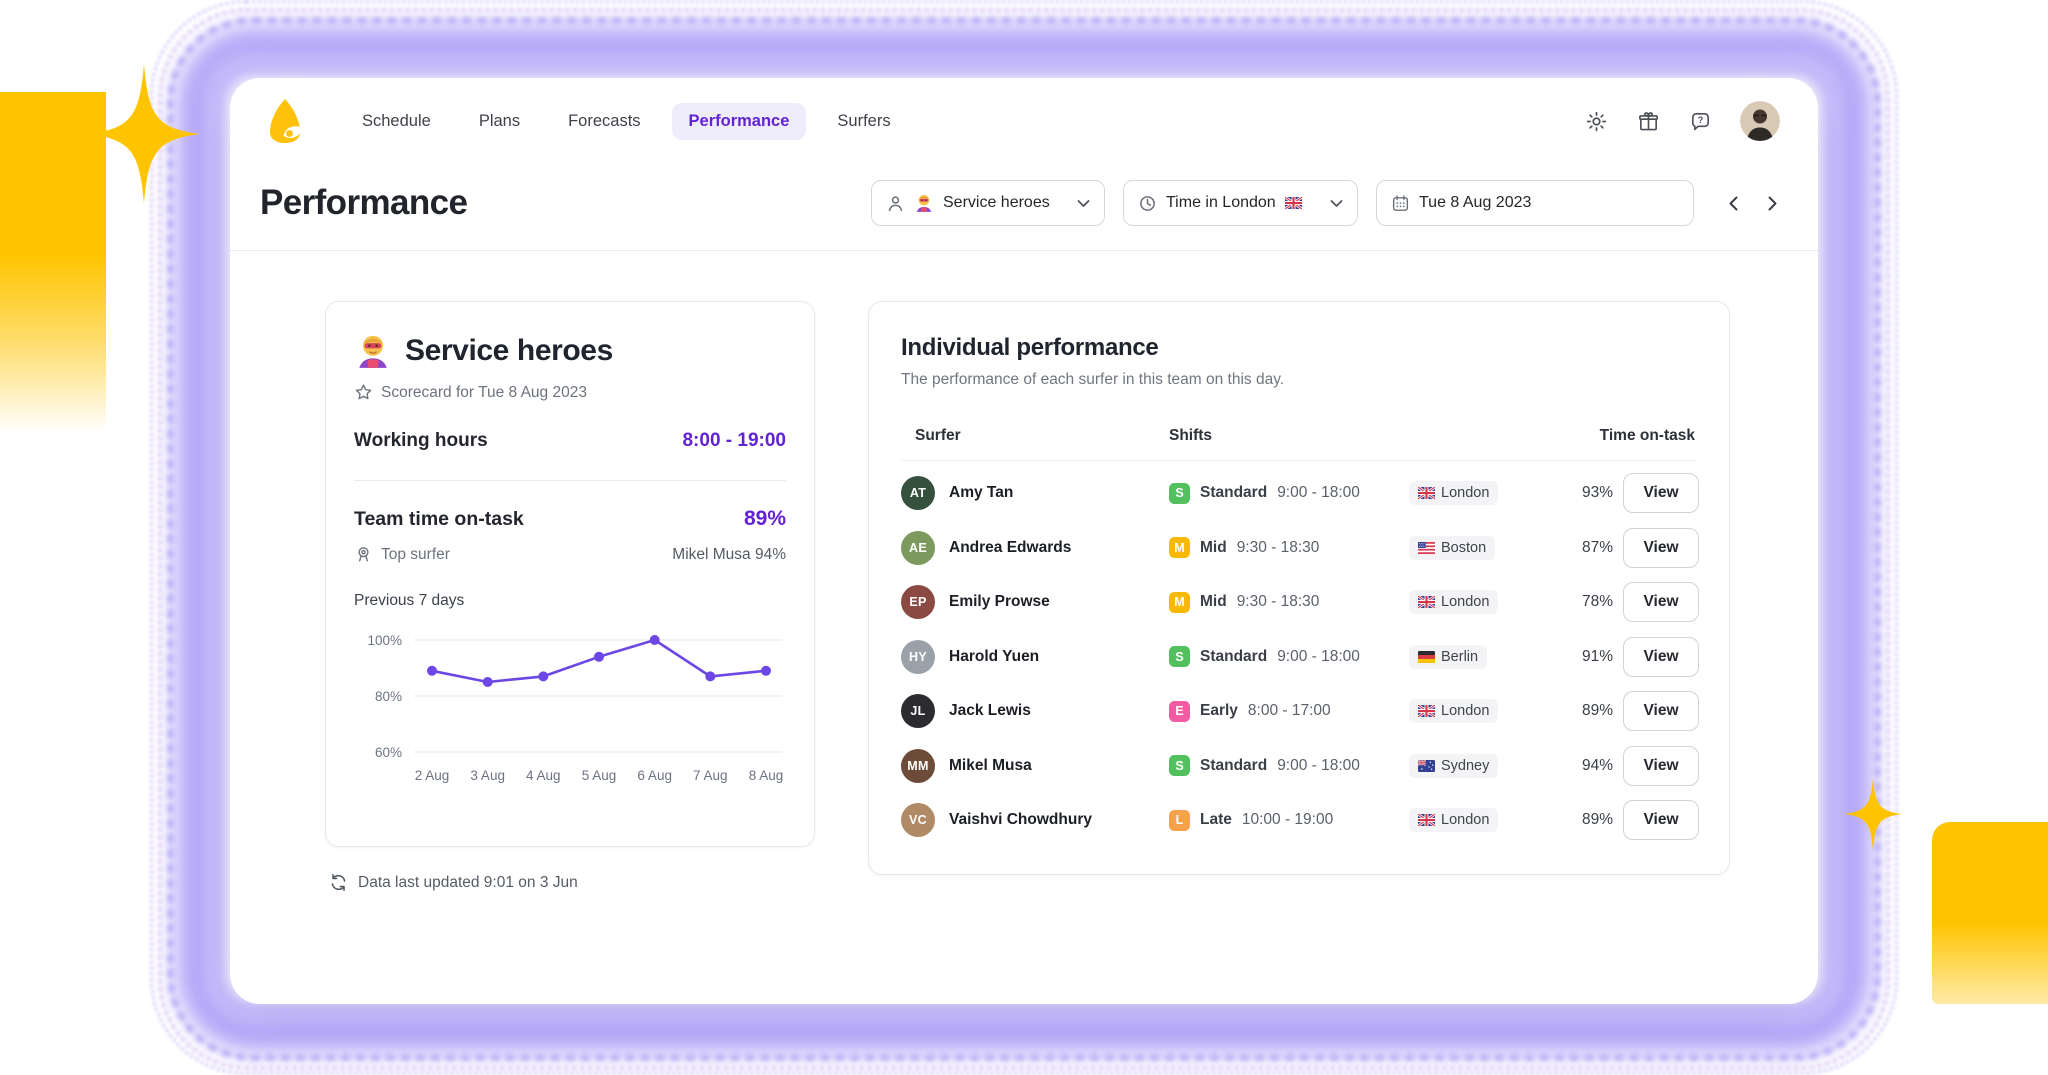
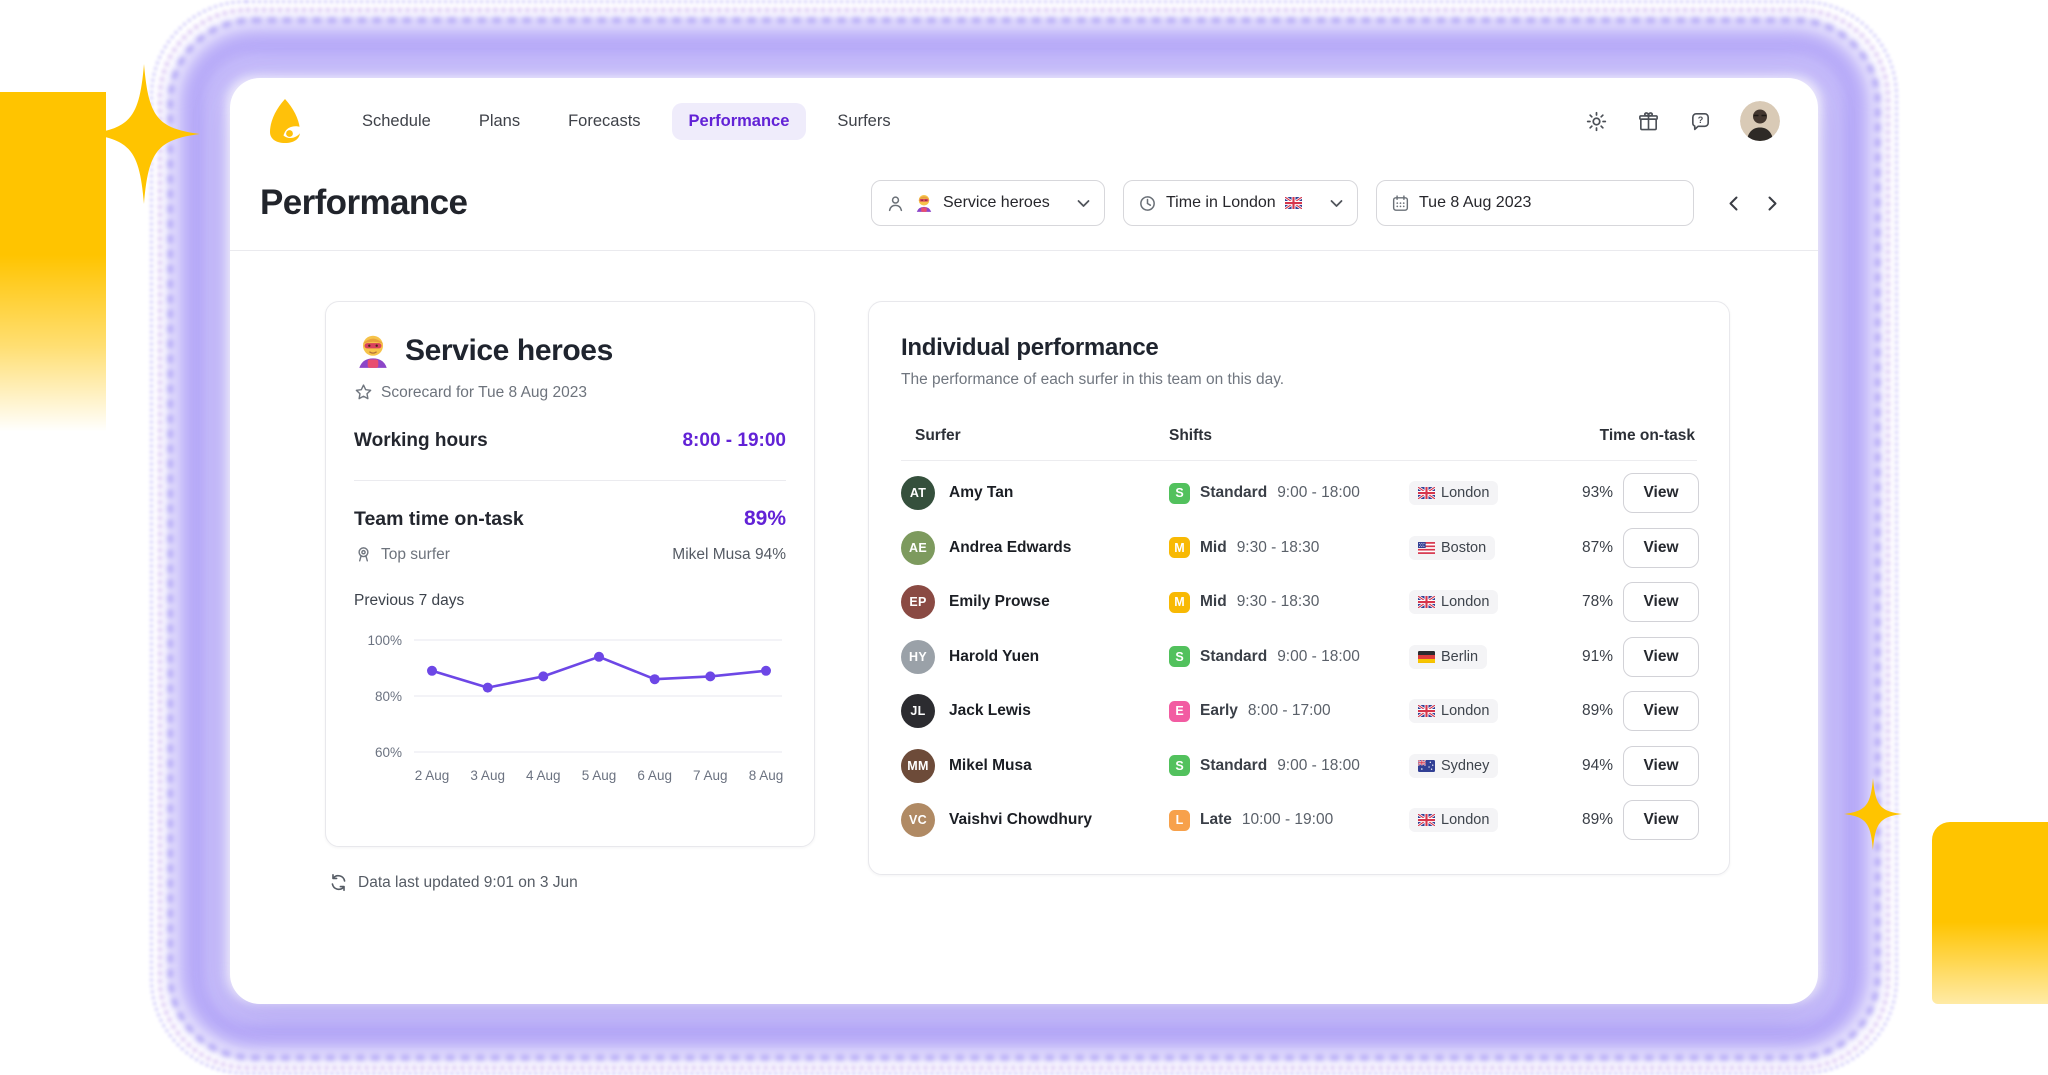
3 Aug: 85% -> 83%
6 Aug: 100% -> 86%
